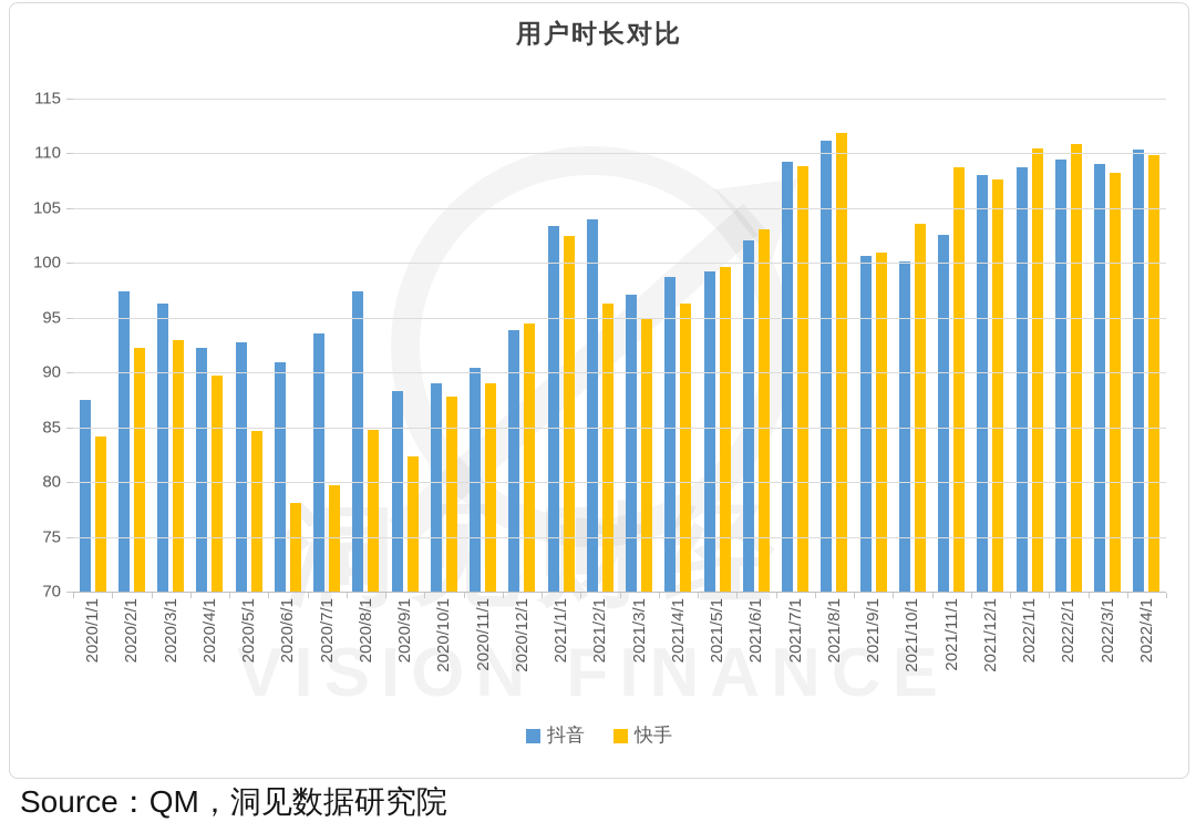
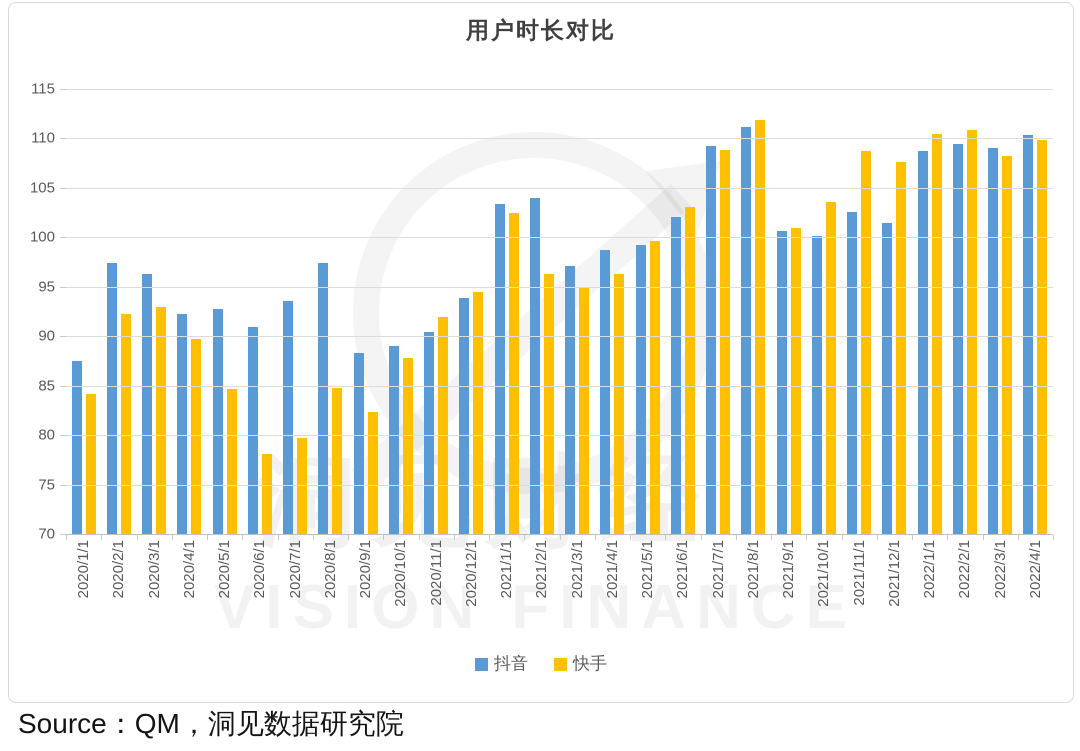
快手/2020/11/1: 89 -> 92
抖音/2021/12/1: 108 -> 102
